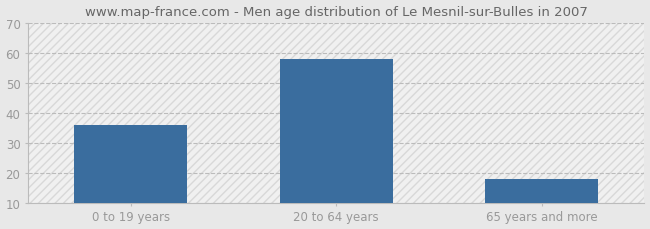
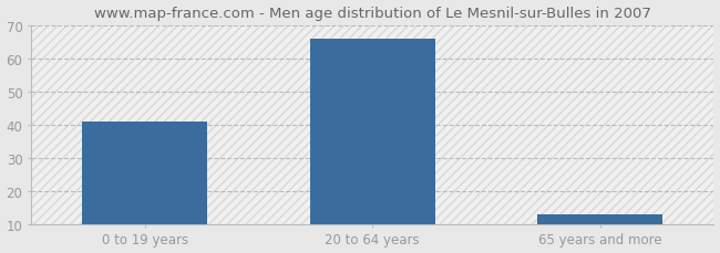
0 to 19 years: 36 -> 41
20 to 64 years: 58 -> 66
65 years and more: 18 -> 13
